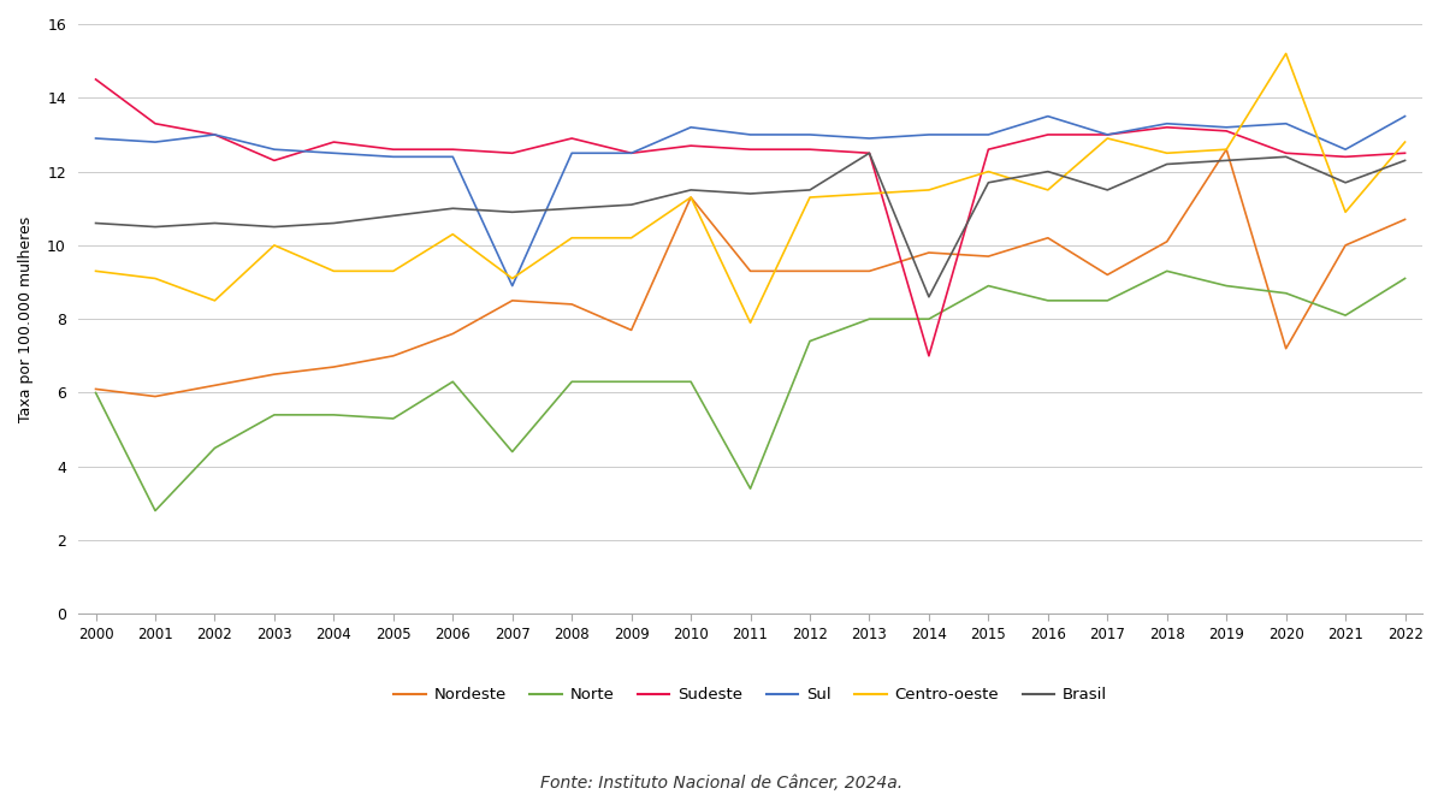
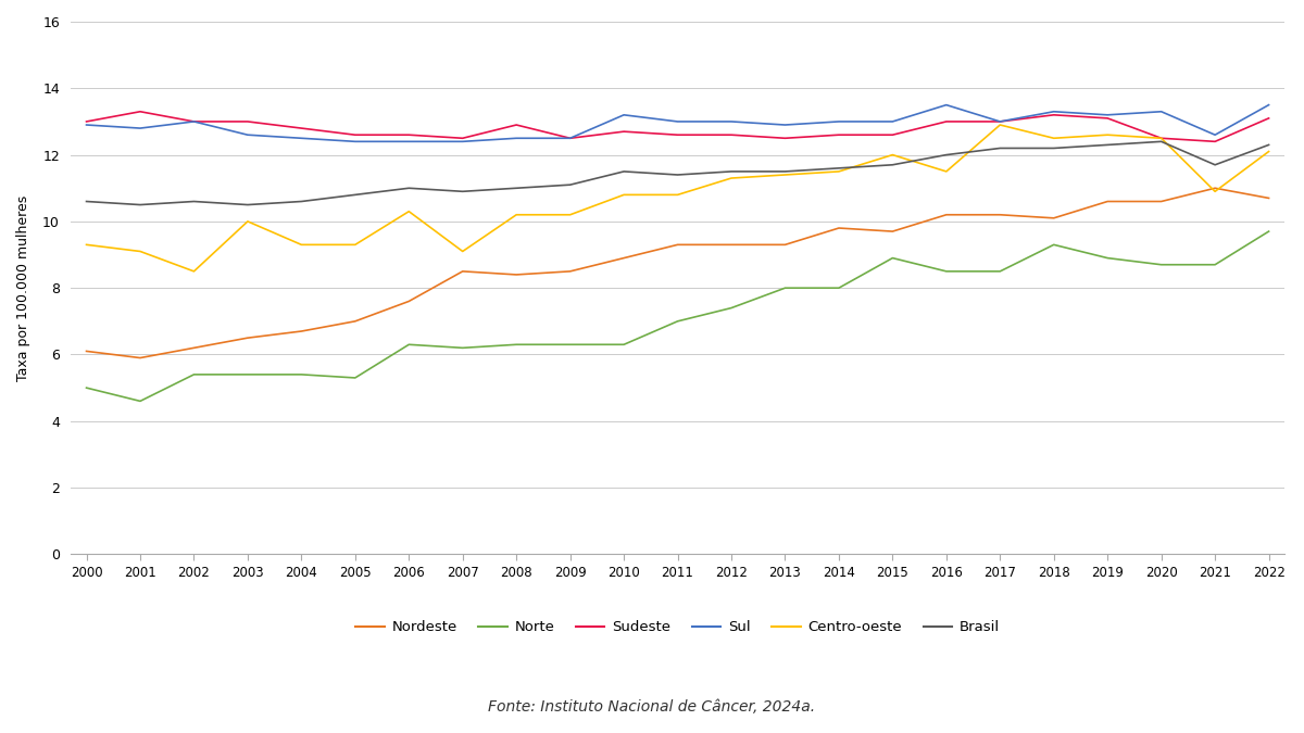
Norte/2000: 6.0 -> 5.0
Sudeste/2000: 14.5 -> 13.0
Norte/2001: 2.8 -> 4.6
Norte/2002: 4.5 -> 5.4
Sudeste/2003: 12.3 -> 13.0
Norte/2007: 4.4 -> 6.2
Sul/2007: 8.9 -> 12.4
Nordeste/2009: 7.7 -> 8.5
Nordeste/2010: 11.3 -> 8.9
Centro-oeste/2010: 11.3 -> 10.8
Norte/2011: 3.4 -> 7.0
Centro-oeste/2011: 7.9 -> 10.8
Brasil/2013: 12.5 -> 11.5
Sudeste/2014: 7.0 -> 12.6
Brasil/2014: 8.6 -> 11.6
Nordeste/2017: 9.2 -> 10.2
Brasil/2017: 11.5 -> 12.2
Nordeste/2019: 12.6 -> 10.6
Nordeste/2020: 7.2 -> 10.6
Centro-oeste/2020: 15.2 -> 12.5
Nordeste/2021: 10.0 -> 11.0
Norte/2021: 8.1 -> 8.7
Norte/2022: 9.1 -> 9.7
Sudeste/2022: 12.5 -> 13.1
Centro-oeste/2022: 12.8 -> 12.1
